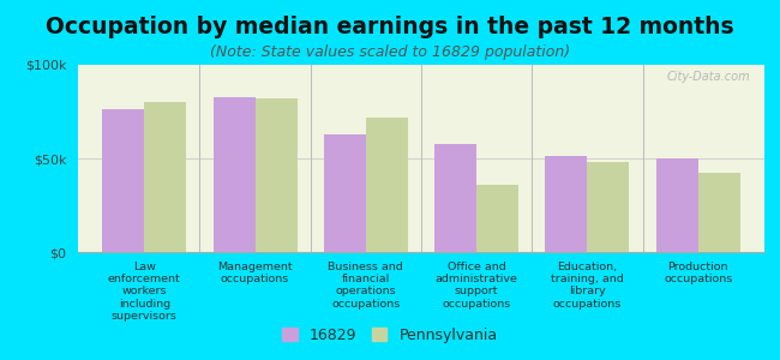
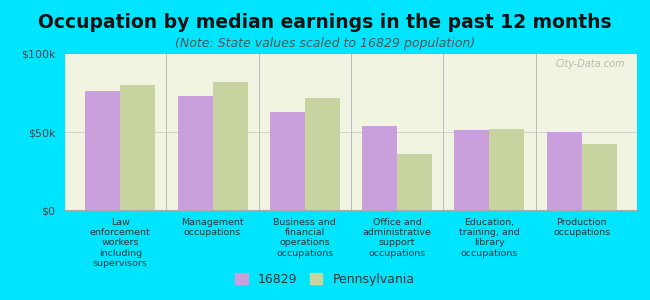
16829/Management occupations: $83k -> $73k
16829/Office and administrative support occupations: $58k -> $54k
Pennsylvania/Education, training, and library occupations: $48k -> $52k
